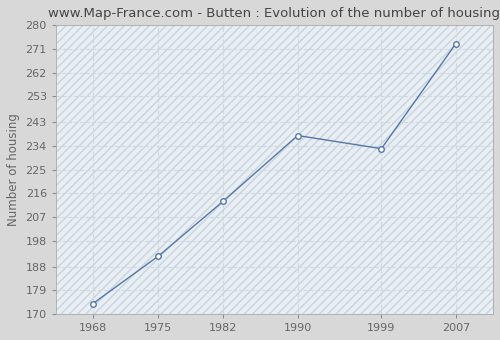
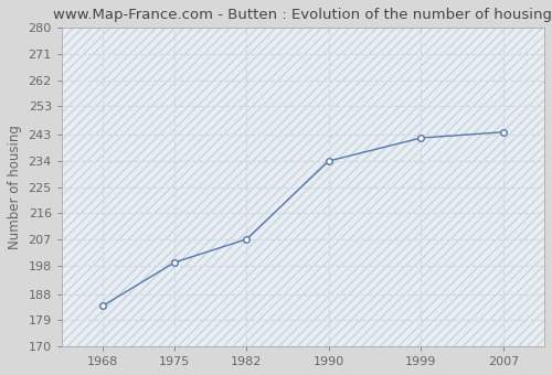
1968: 174 -> 184
1975: 192 -> 199
1982: 213 -> 207
1990: 238 -> 234
1999: 233 -> 242
2007: 273 -> 244
